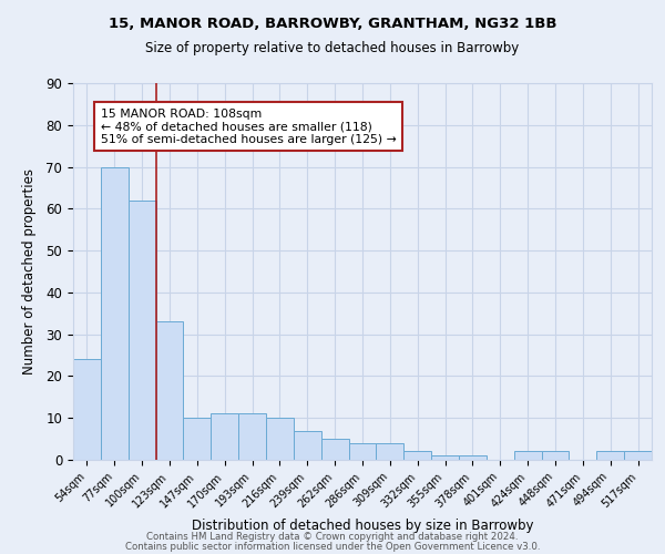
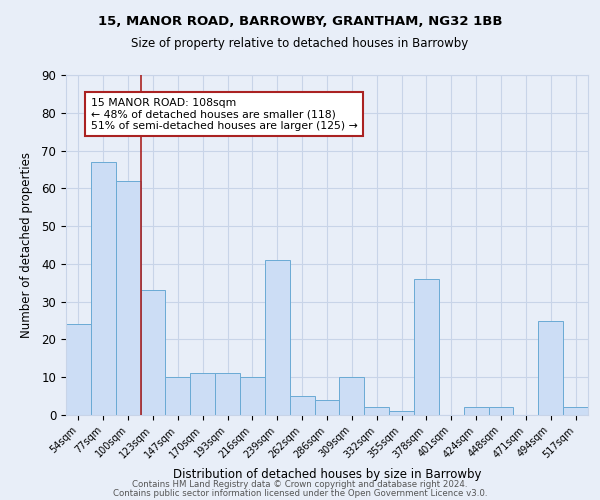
77sqm: 70 -> 67
239sqm: 7 -> 41
309sqm: 4 -> 10
378sqm: 1 -> 36
494sqm: 2 -> 25
